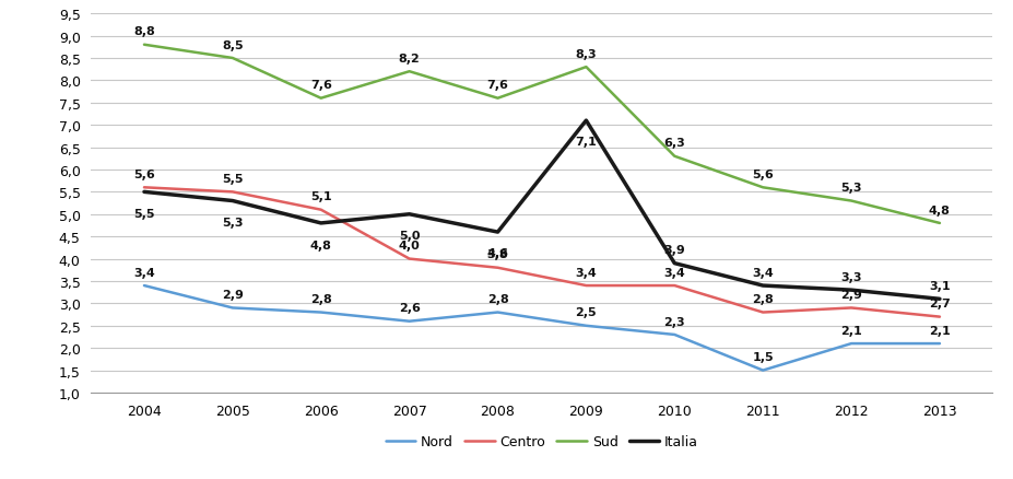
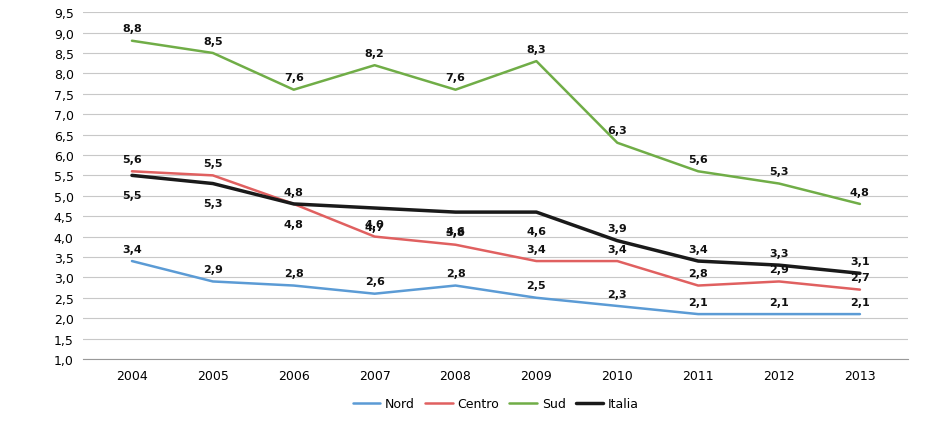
Centro/2006: 5,1 -> 4,8
Italia/2007: 5,0 -> 4,7
Italia/2009: 7,1 -> 4,6
Nord/2011: 1,5 -> 2,1
